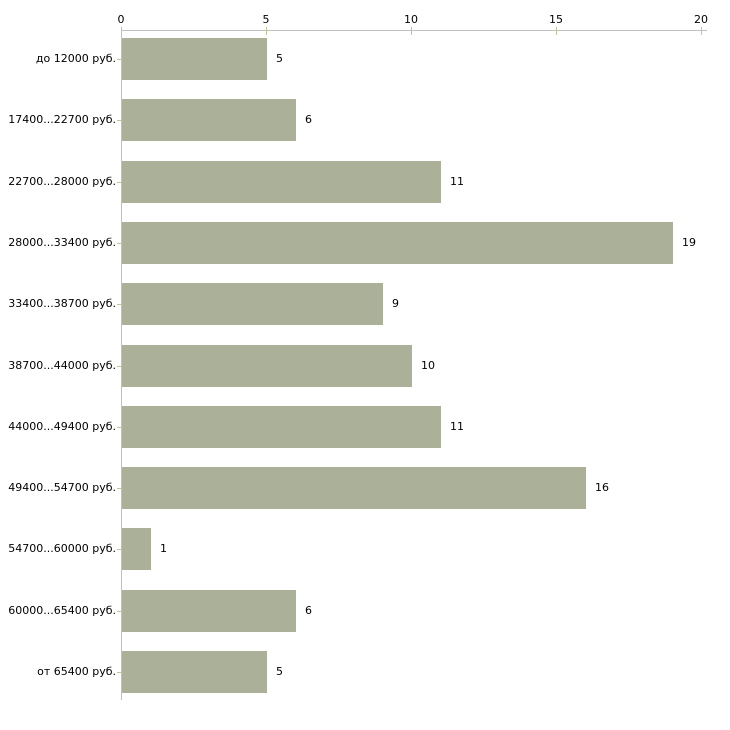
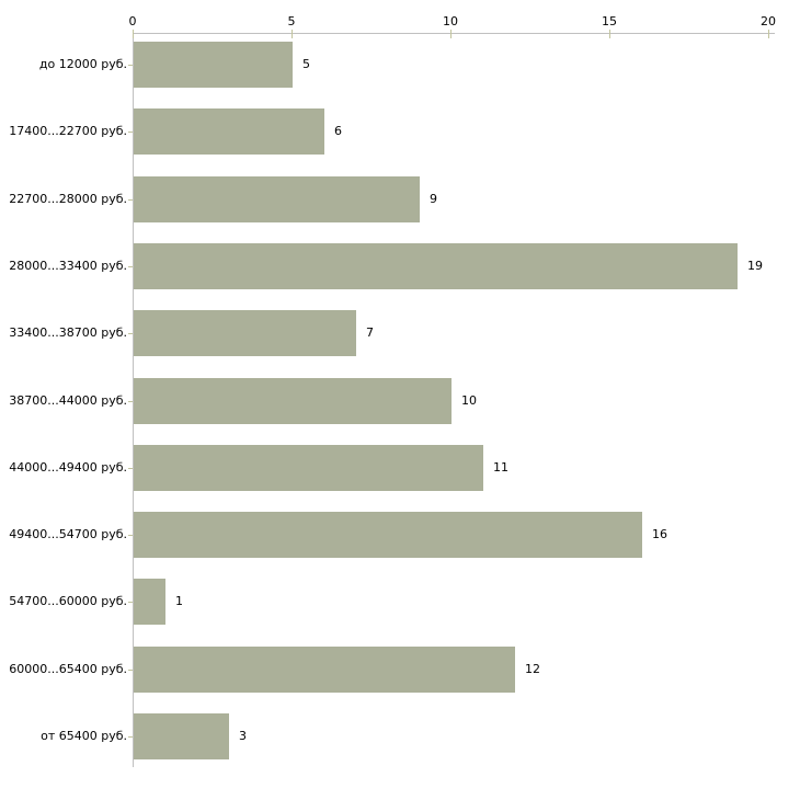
22700...28000 руб.: 11 -> 9
33400...38700 руб.: 9 -> 7
60000...65400 руб.: 6 -> 12
от 65400 руб.: 5 -> 3
